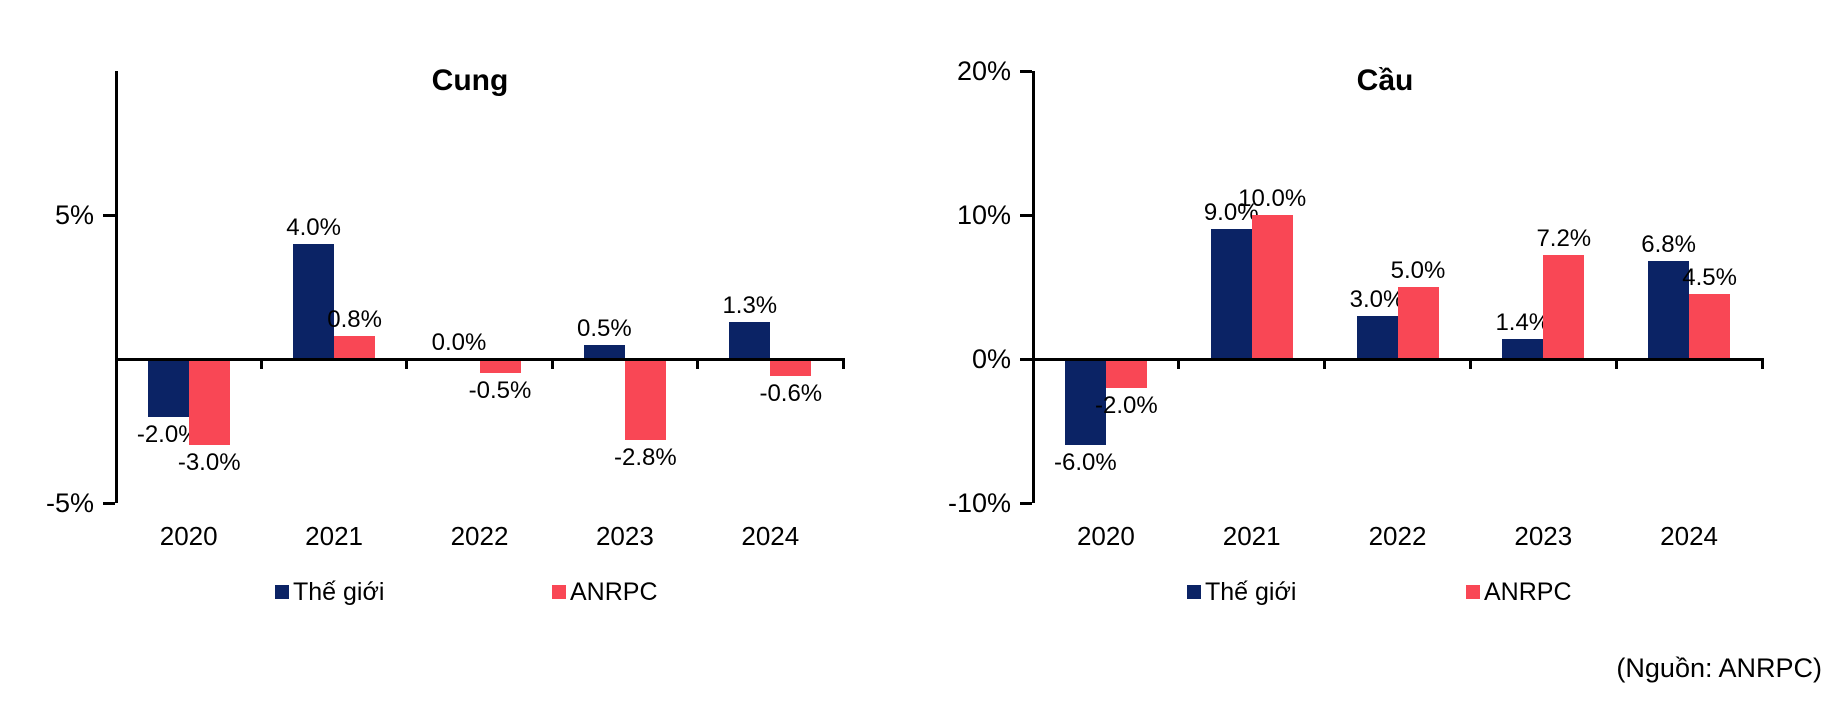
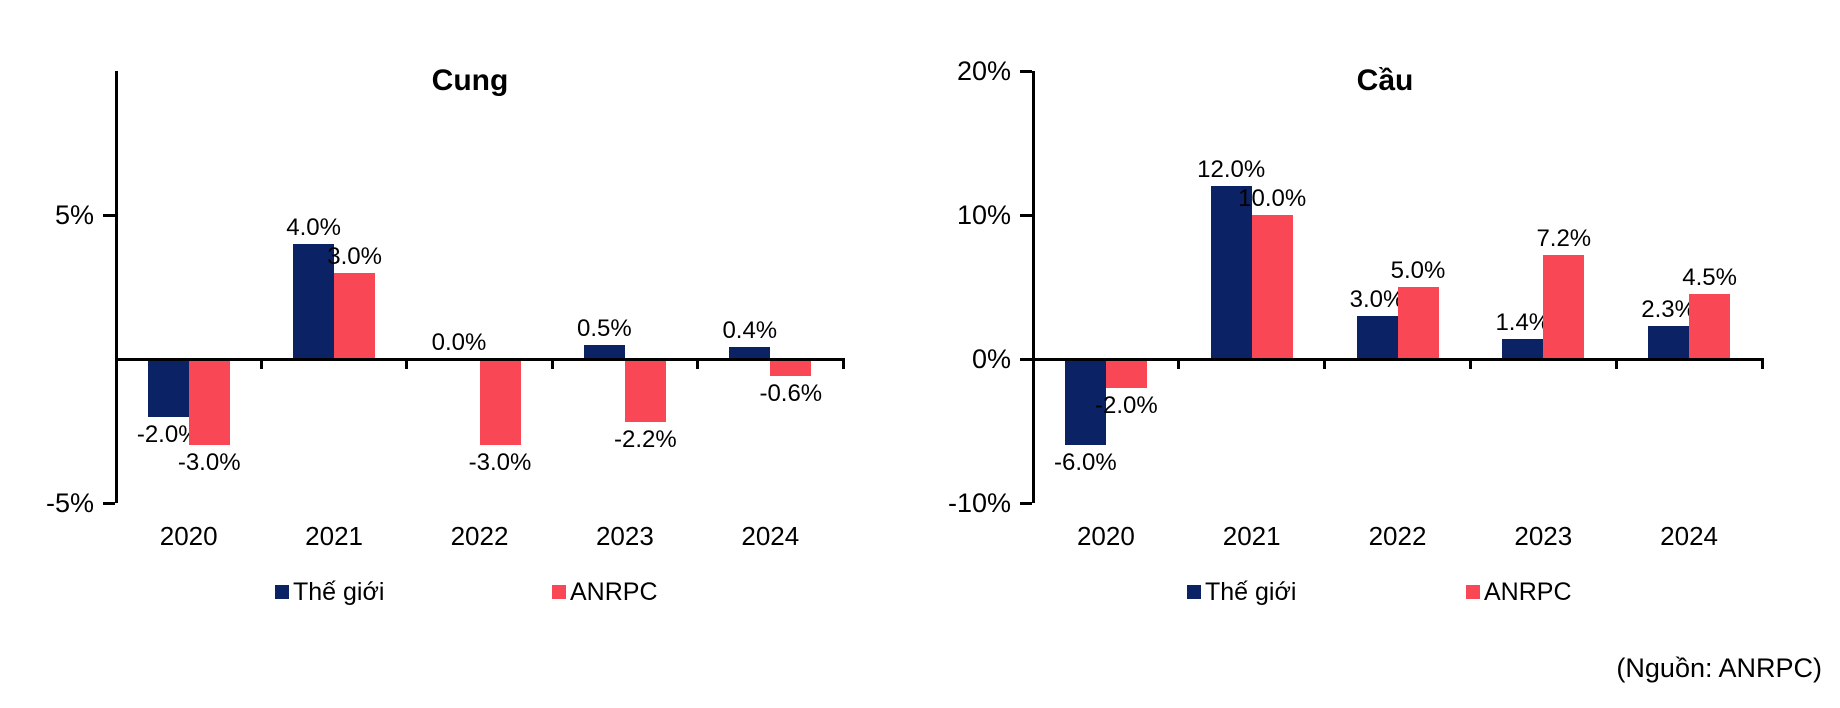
Cung/ANRPC/2021: 0.8% -> 3.0%
Cung/ANRPC/2022: -0.5% -> -3.0%
Cung/ANRPC/2023: -2.8% -> -2.2%
Cung/Thế giới/2024: 1.3% -> 0.4%
Cầu/Thế giới/2021: 9.0% -> 12.0%
Cầu/Thế giới/2024: 6.8% -> 2.3%
